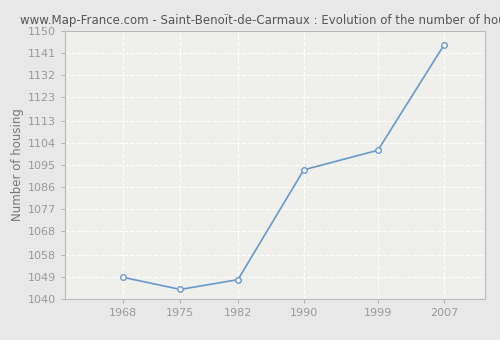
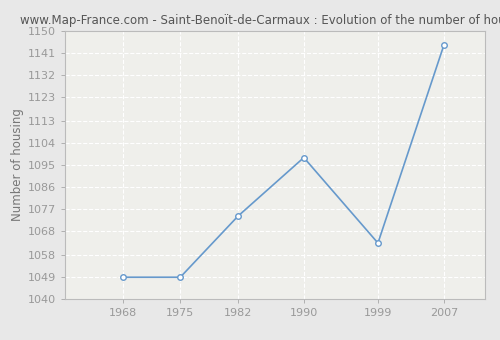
1975: 1044 -> 1049
1982: 1048 -> 1074
1990: 1093 -> 1098
1999: 1101 -> 1063
